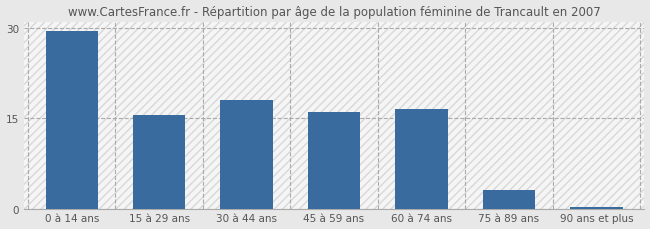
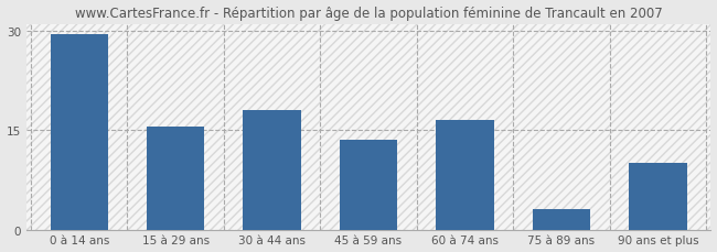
45 à 59 ans: 16.0 -> 13.6
90 ans et plus: 0.3 -> 10.0
